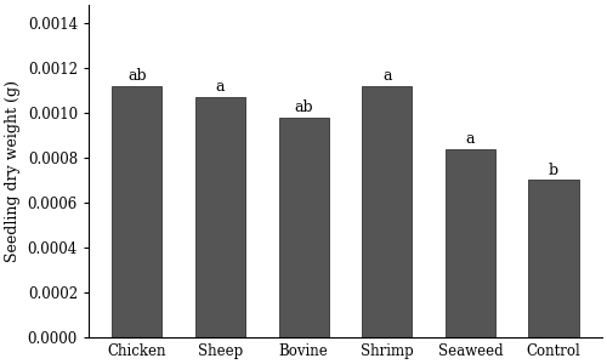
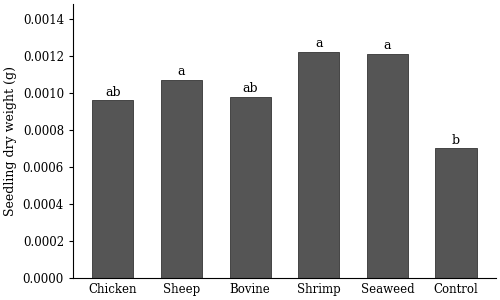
Chicken: 0.00112 -> 0.00096
Shrimp: 0.00112 -> 0.00122
Seaweed: 0.00084 -> 0.00121
